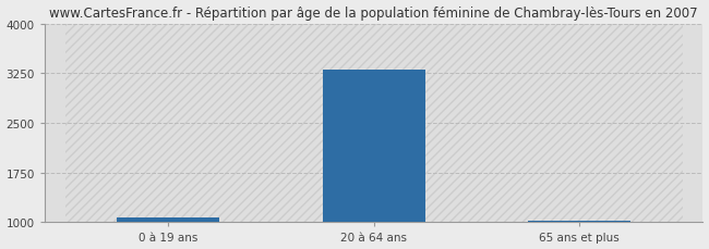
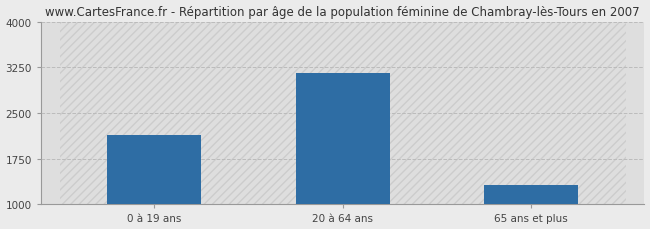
0 à 19 ans: 1080 -> 2140
20 à 64 ans: 3300 -> 3160
65 ans et plus: 1030 -> 1320
